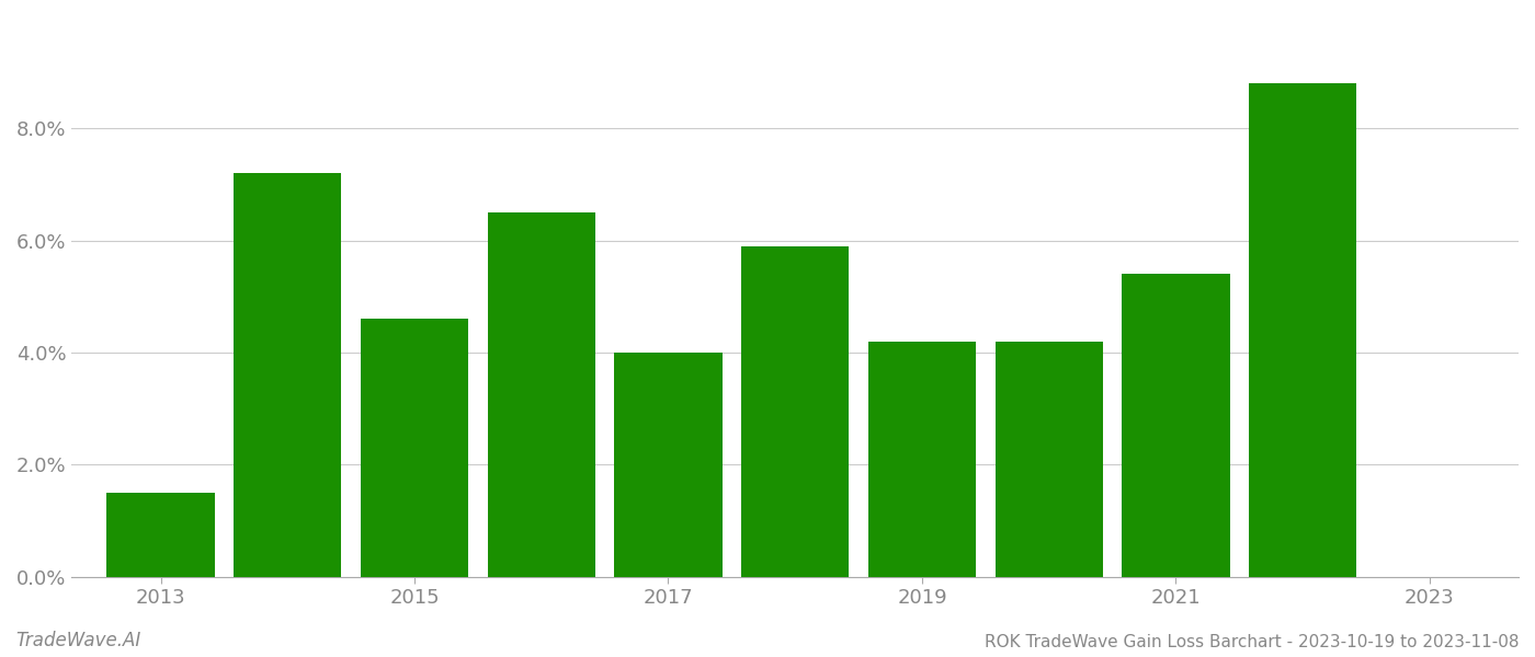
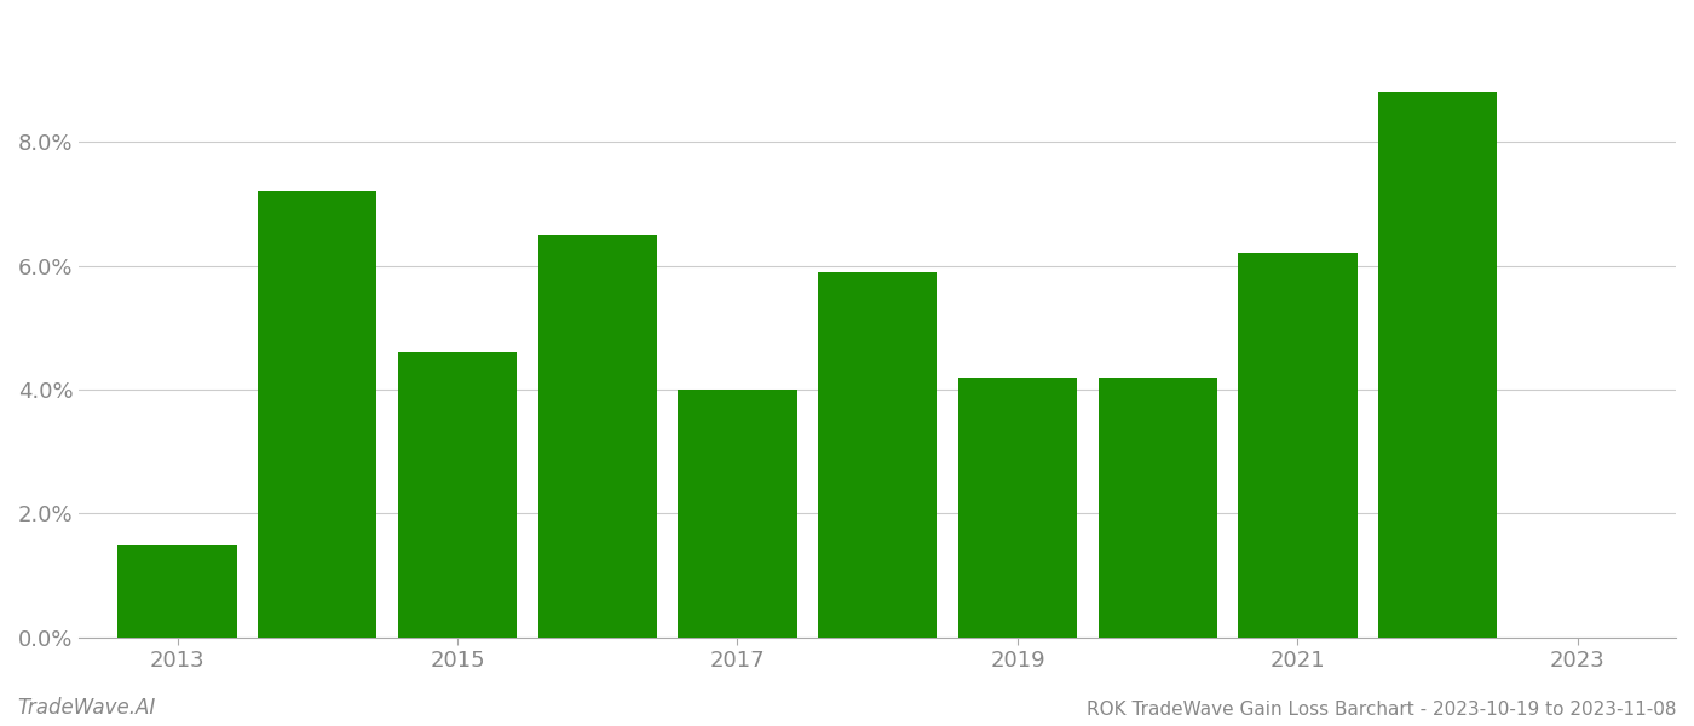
2021: 5.4% -> 6.2%
